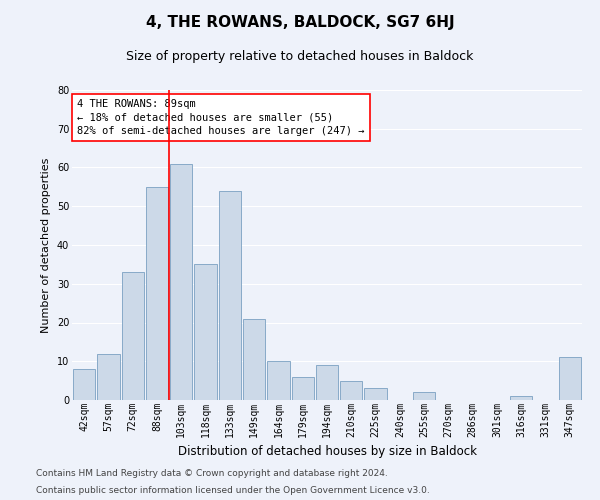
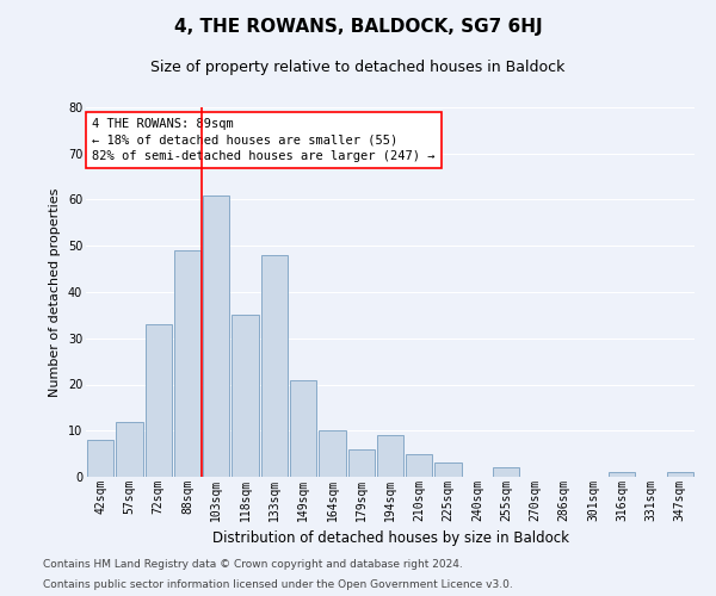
88sqm: 55 -> 49
133sqm: 54 -> 48
347sqm: 11 -> 1
